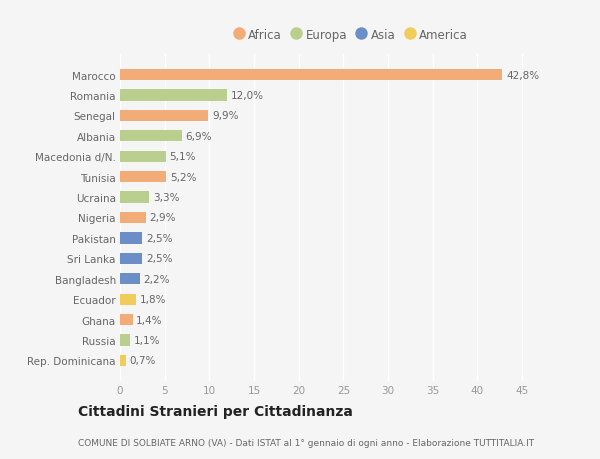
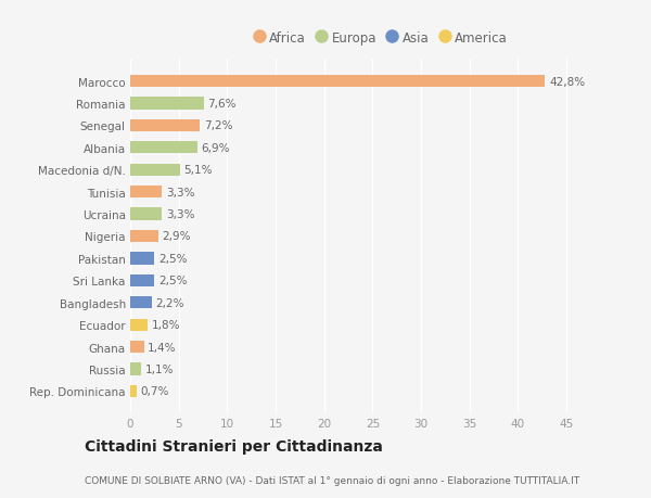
Romania: 12,0% -> 7,6%
Senegal: 9,9% -> 7,2%
Tunisia: 5,2% -> 3,3%
